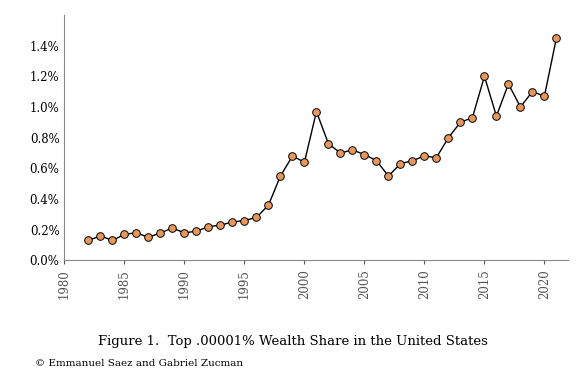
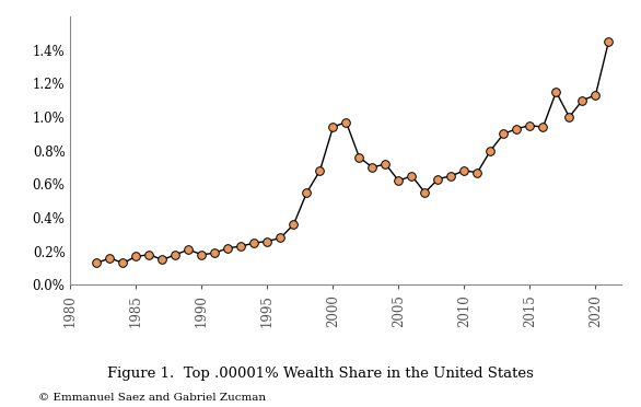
2000: 0.64% -> 0.94%
2005: 0.69% -> 0.62%
2015: 1.20% -> 0.95%
2020: 1.07% -> 1.13%
